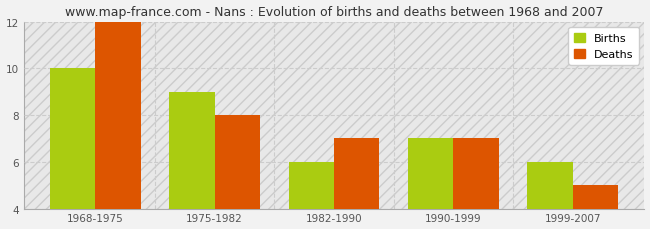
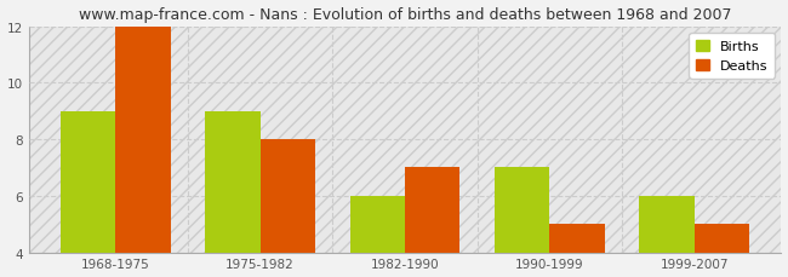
Births/1968-1975: 10 -> 9
Deaths/1990-1999: 7 -> 5
